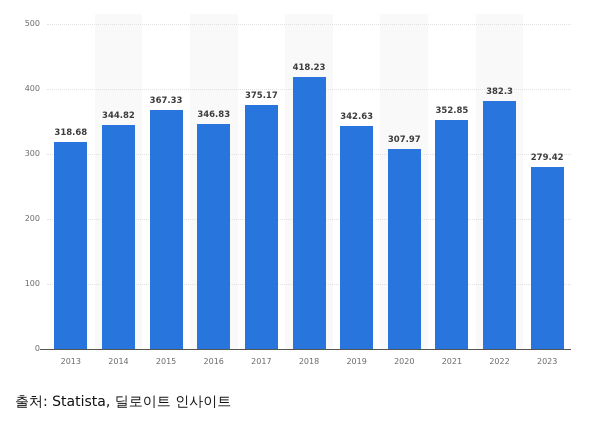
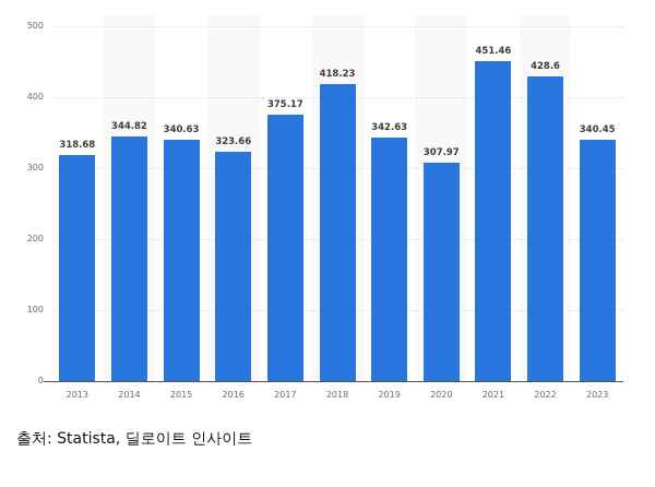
2015: 367.33 -> 340.63
2016: 346.83 -> 323.66
2021: 352.85 -> 451.46
2022: 382.3 -> 428.6
2023: 279.42 -> 340.45
